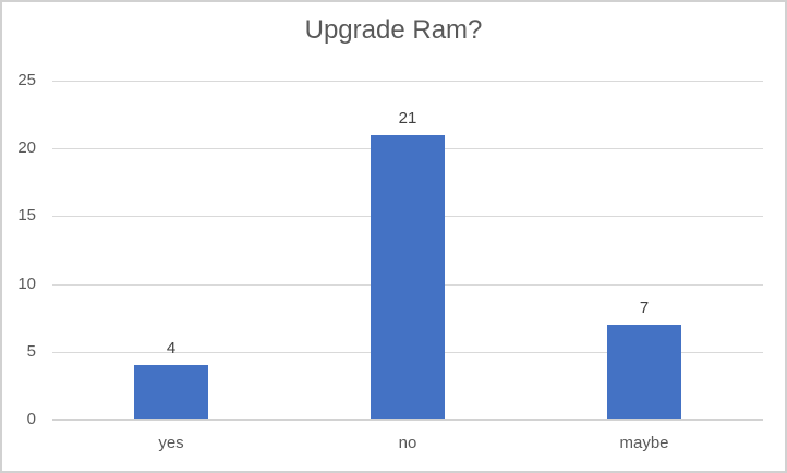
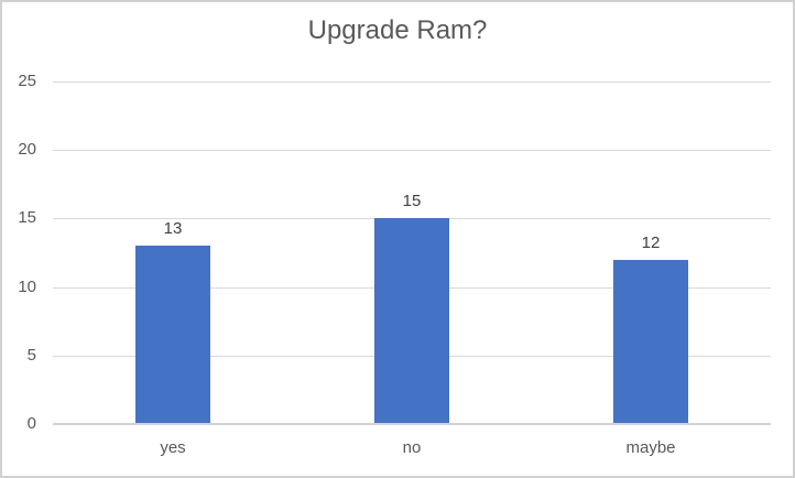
yes: 4 -> 13
no: 21 -> 15
maybe: 7 -> 12
